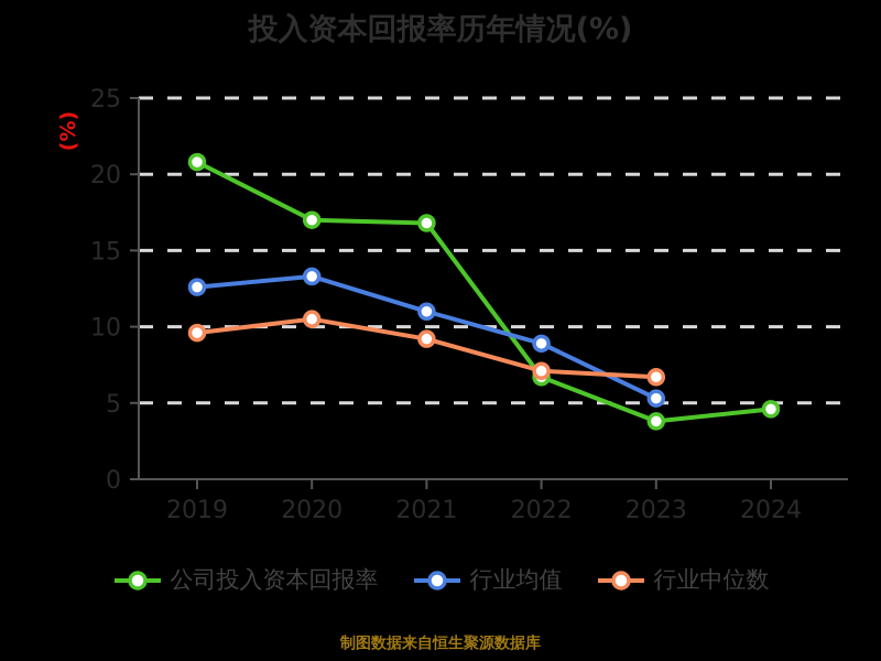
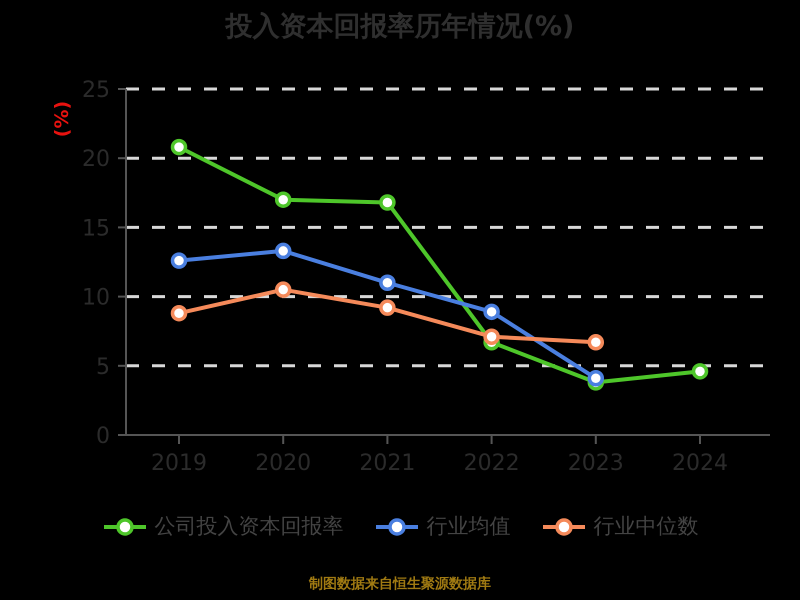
行业中位数/2019: 9.6 -> 8.8
行业均值/2023: 5.3 -> 4.1
